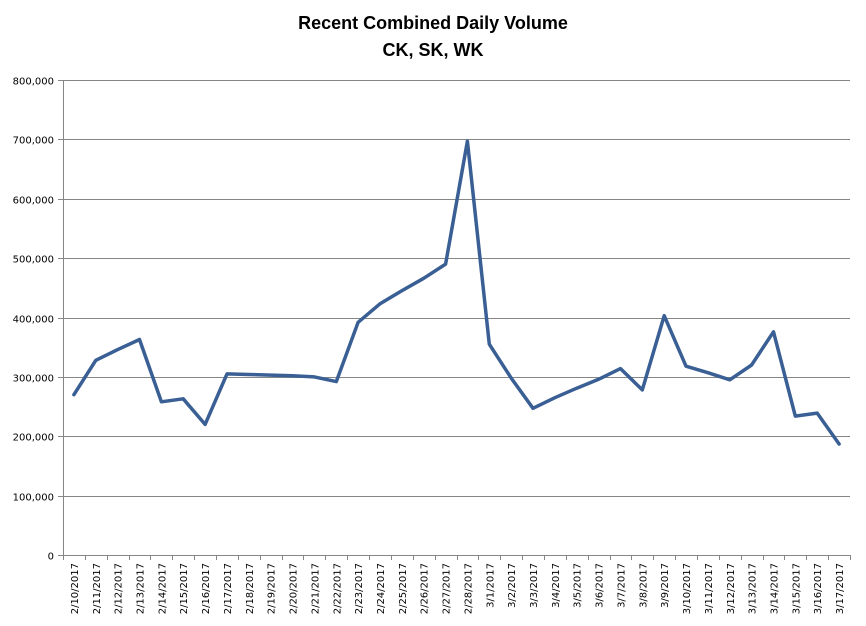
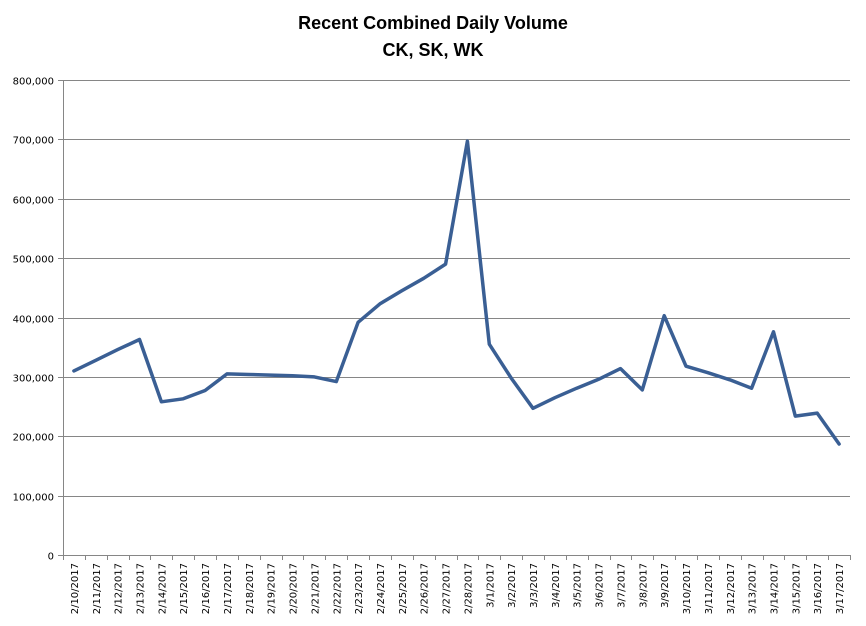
2/10/2017: 270000 -> 310000
2/16/2017: 220000 -> 280000
3/13/2017: 320000 -> 280000
